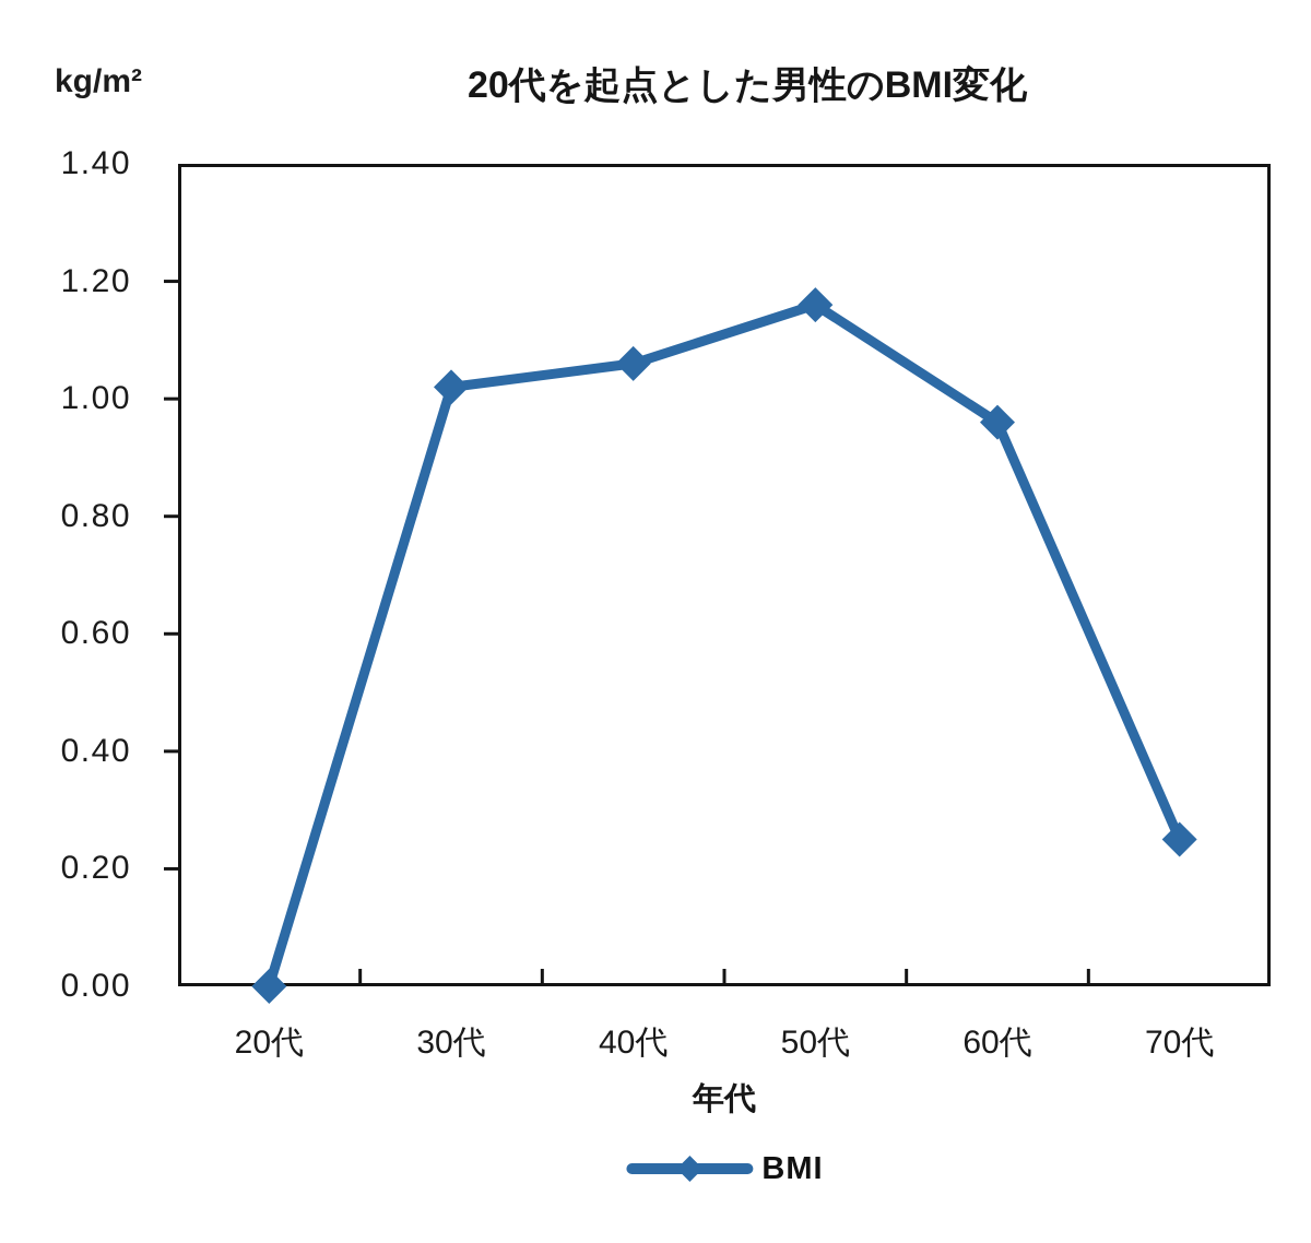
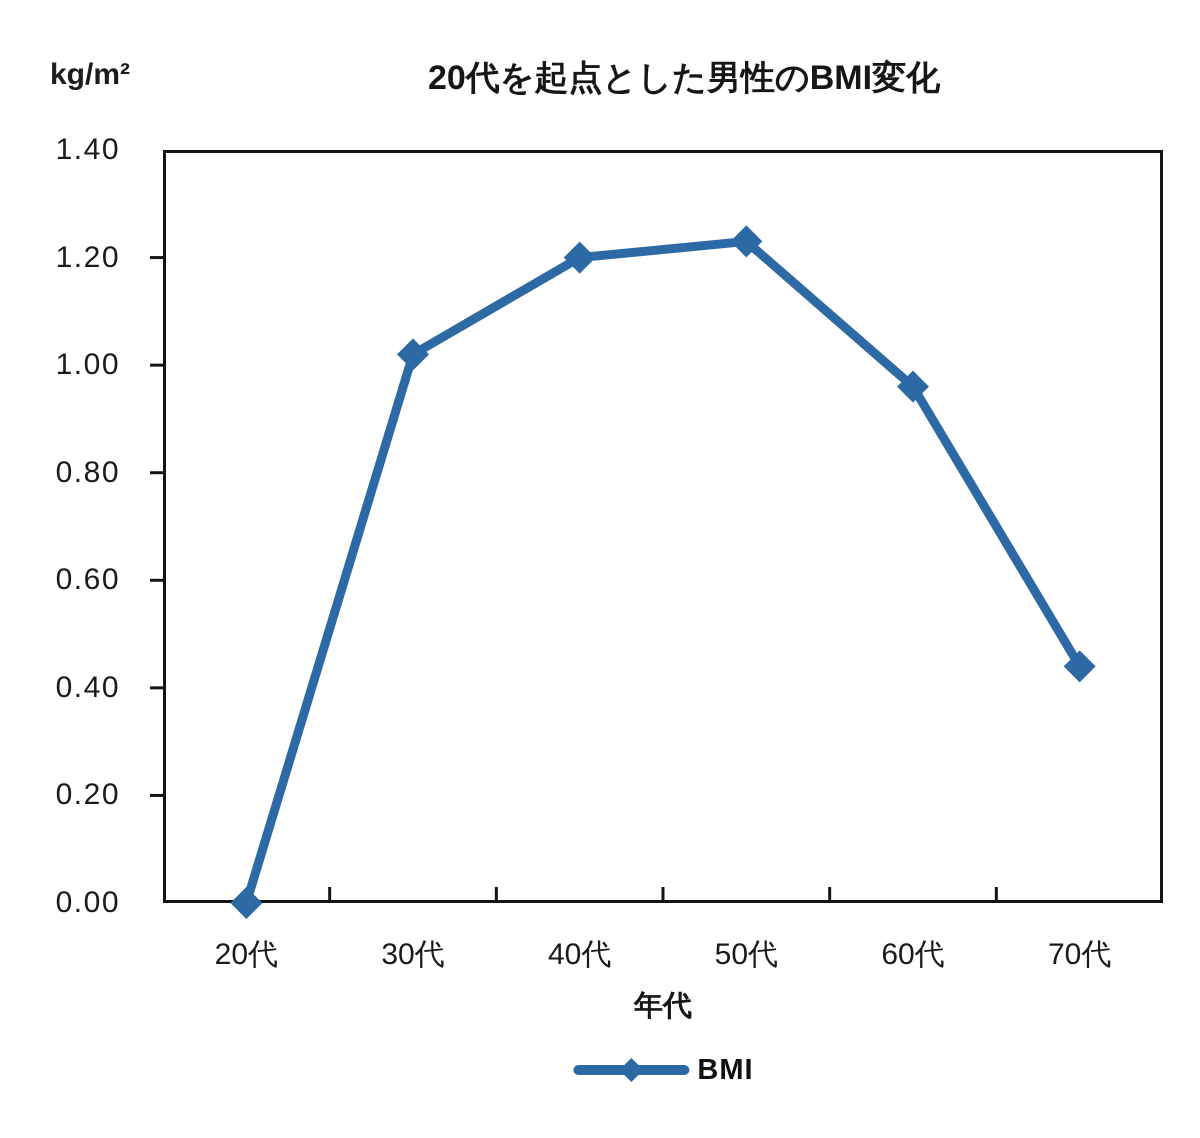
40代: 1.06 -> 1.20
50代: 1.16 -> 1.23
70代: 0.25 -> 0.44
